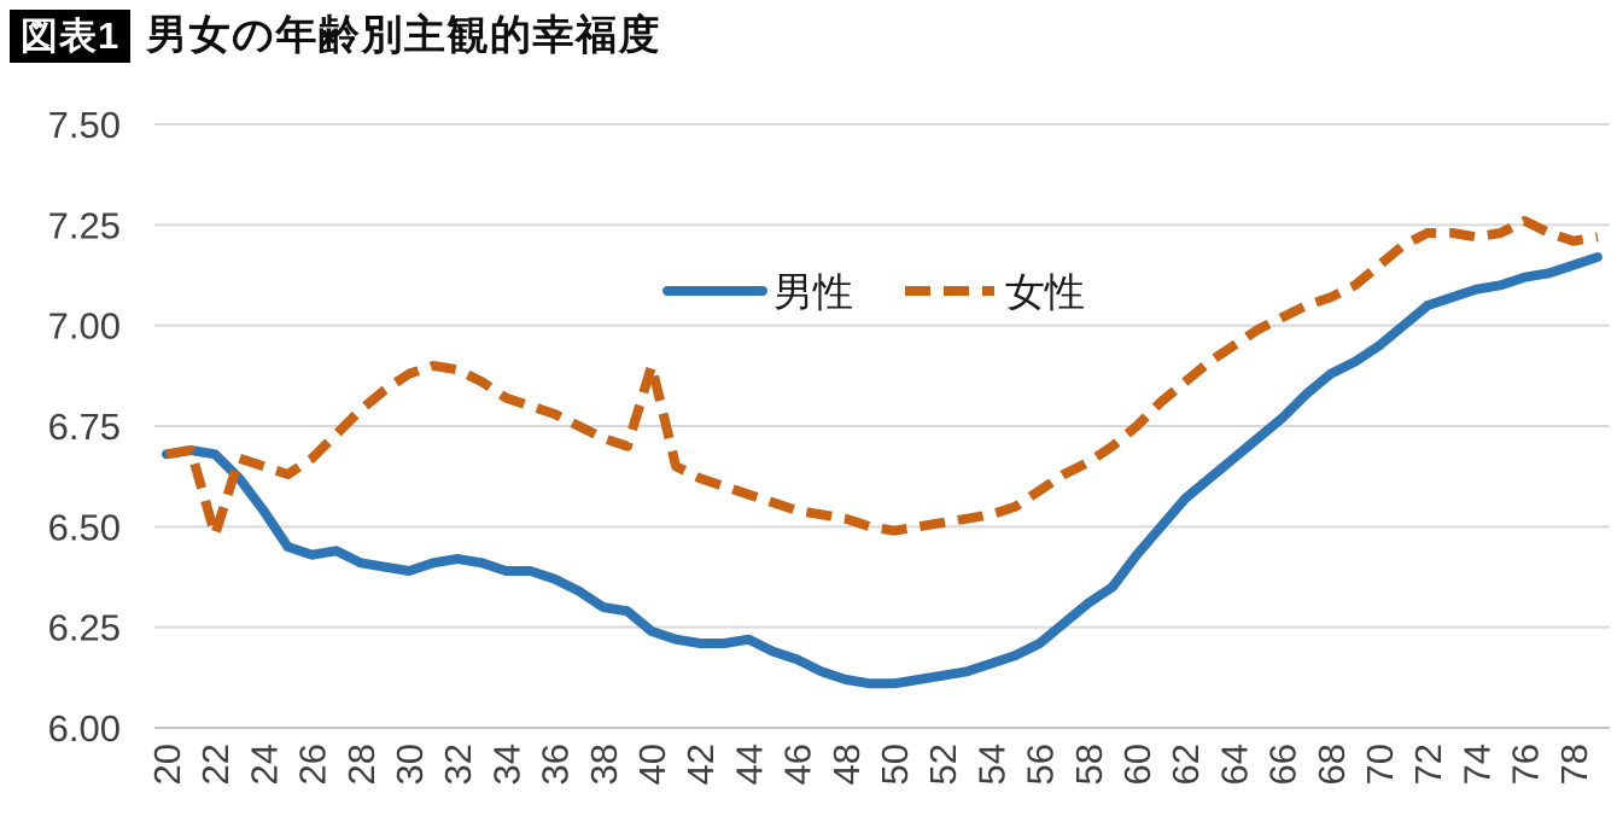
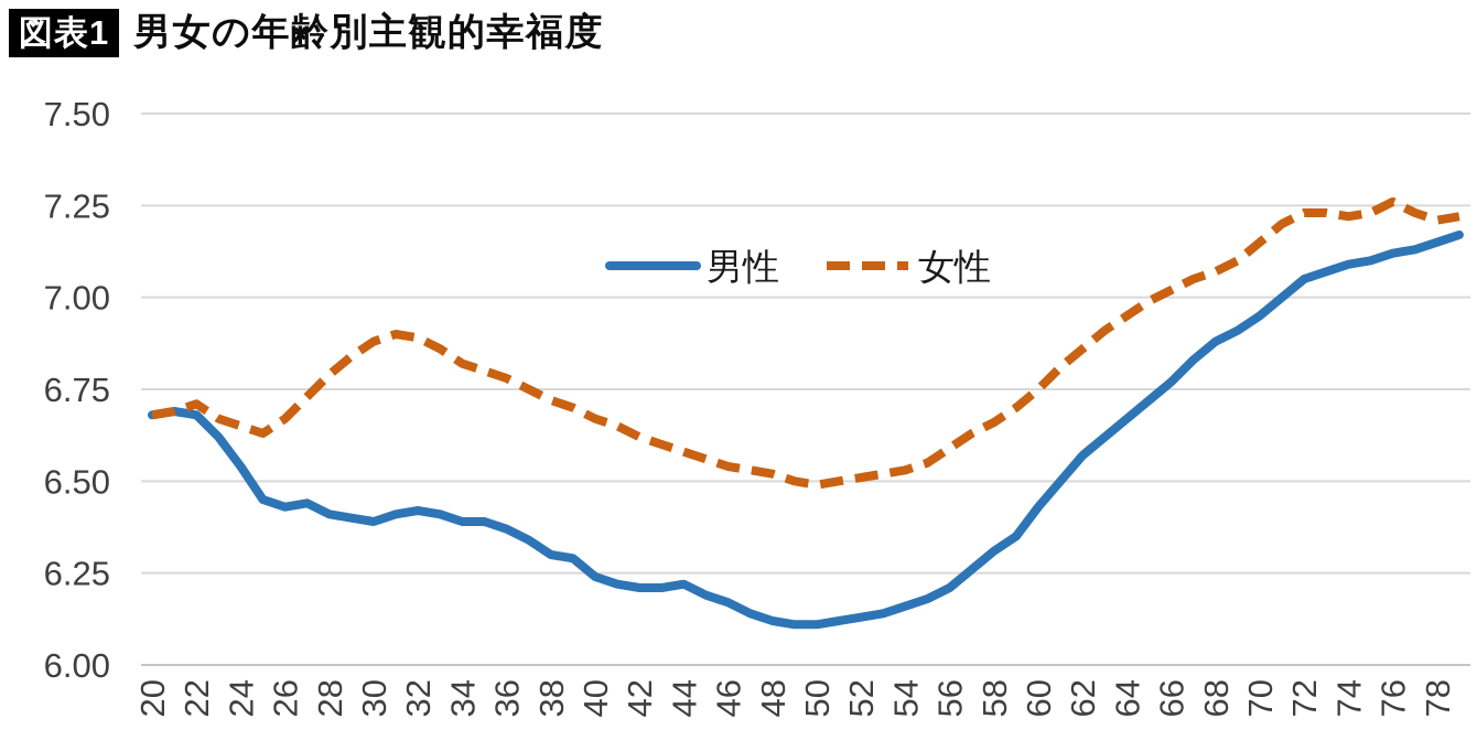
女性/22: 6.48 -> 6.71
女性/40: 6.90 -> 6.67
